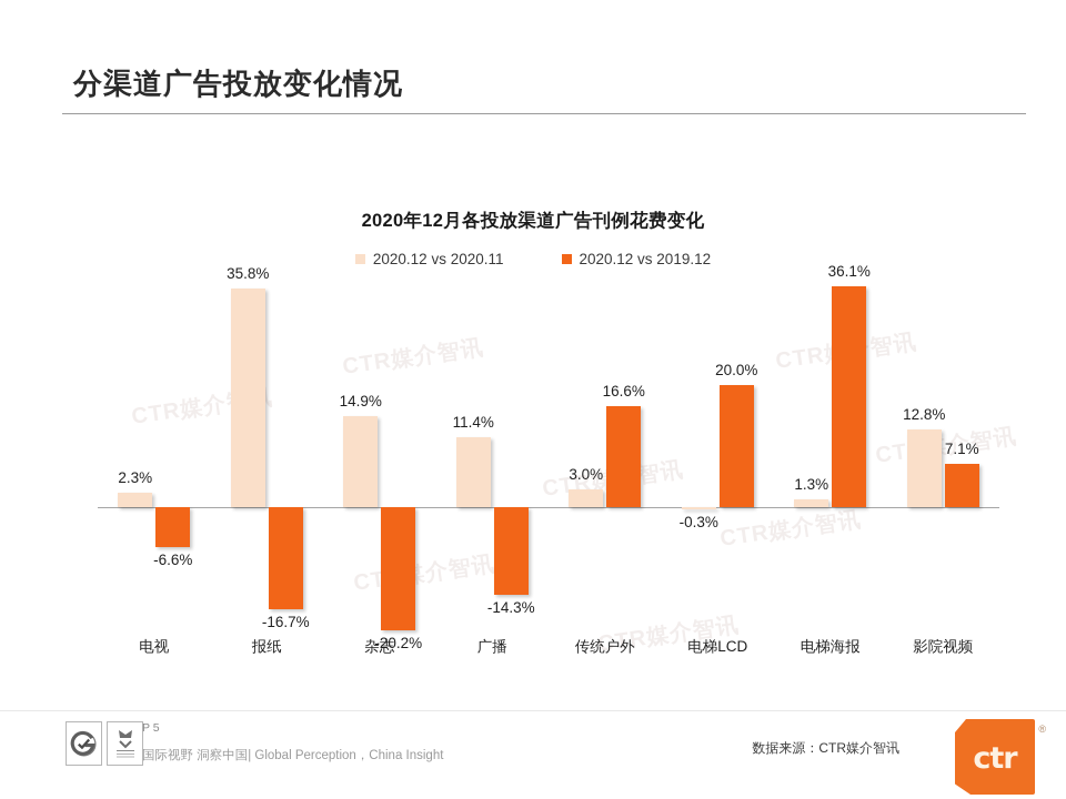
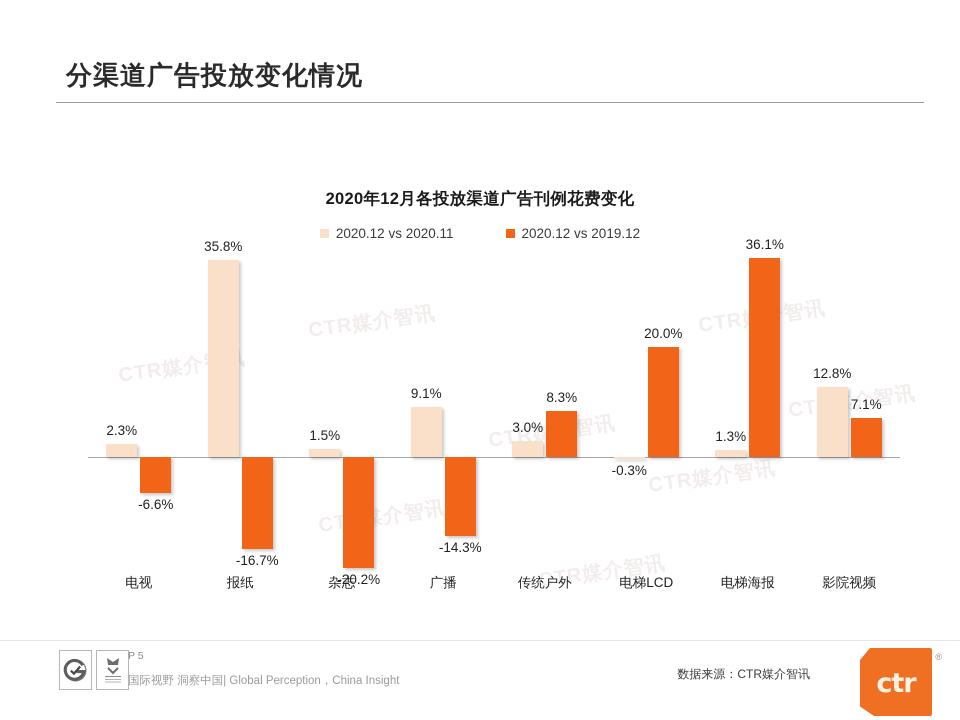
2020.12 vs 2020.11/杂志: 14.9% -> 1.5%
2020.12 vs 2020.11/广播: 11.4% -> 9.1%
2020.12 vs 2019.12/传统户外: 16.6% -> 8.3%
